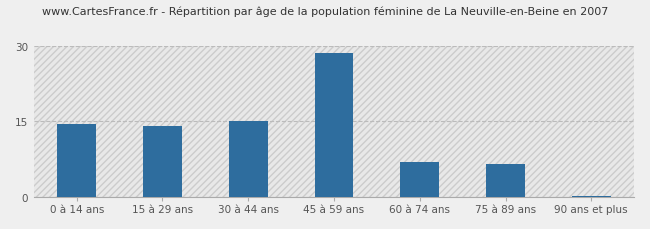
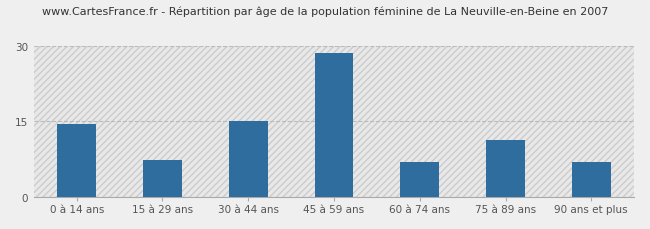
15 à 29 ans: 14.0 -> 7.4
75 à 89 ans: 6.5 -> 11.4
90 ans et plus: 0.3 -> 7.0
